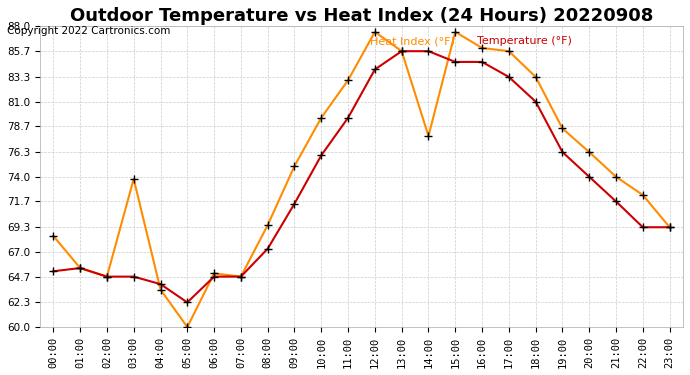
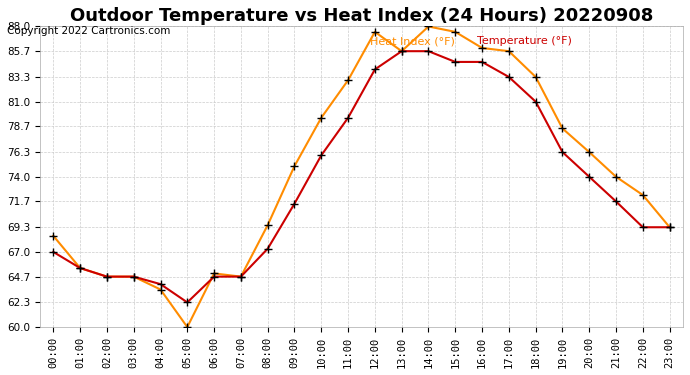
Temperature (°F)/00:00: 65.2 -> 67.0
Heat Index (°F)/03:00: 73.8 -> 64.7
Heat Index (°F)/14:00: 77.8 -> 88.0
